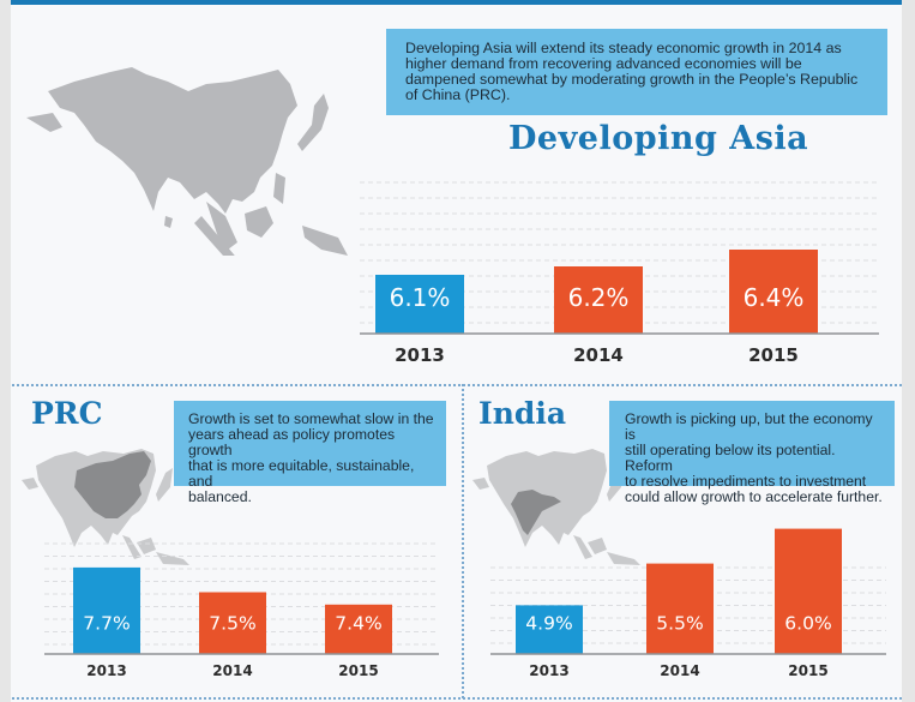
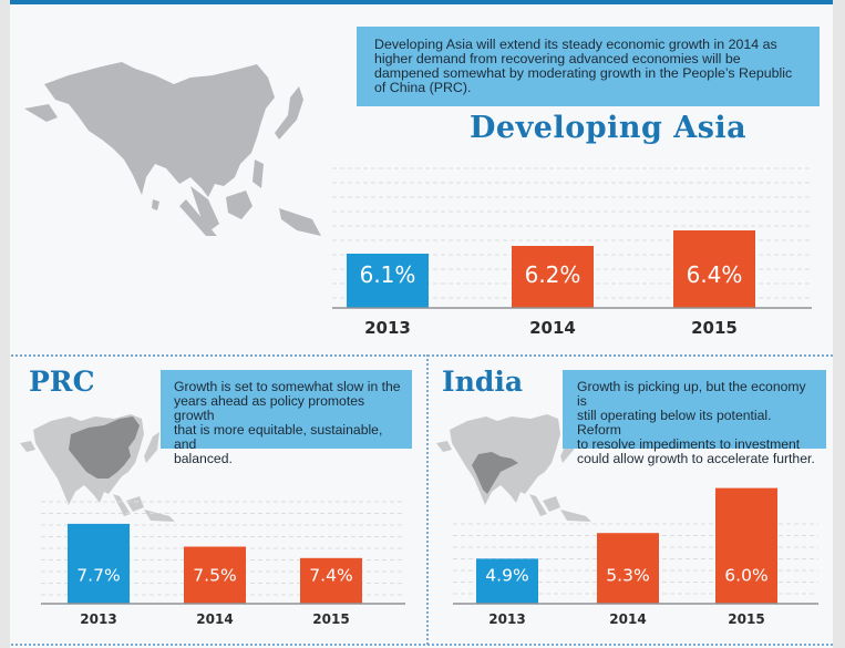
India/2014: 5.5% -> 5.3%
